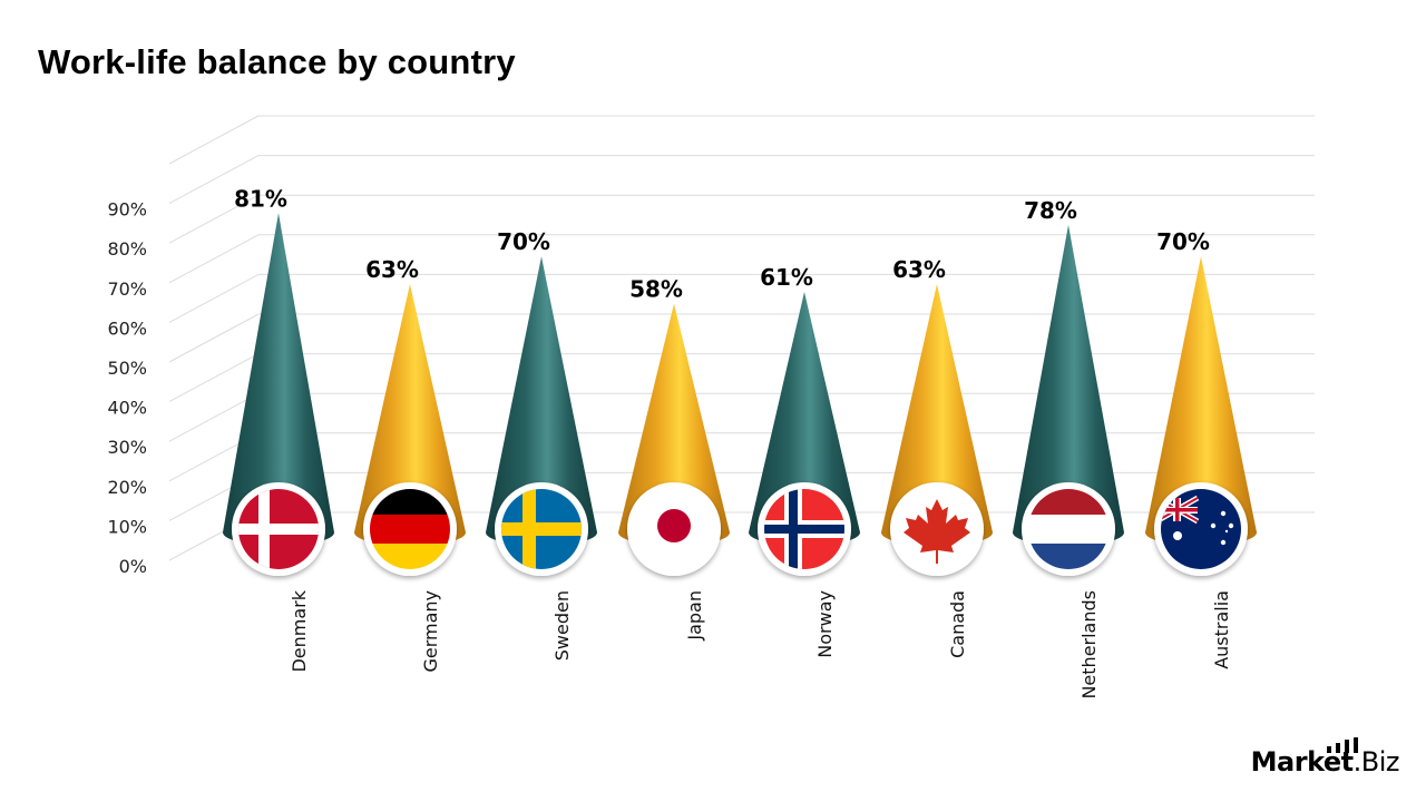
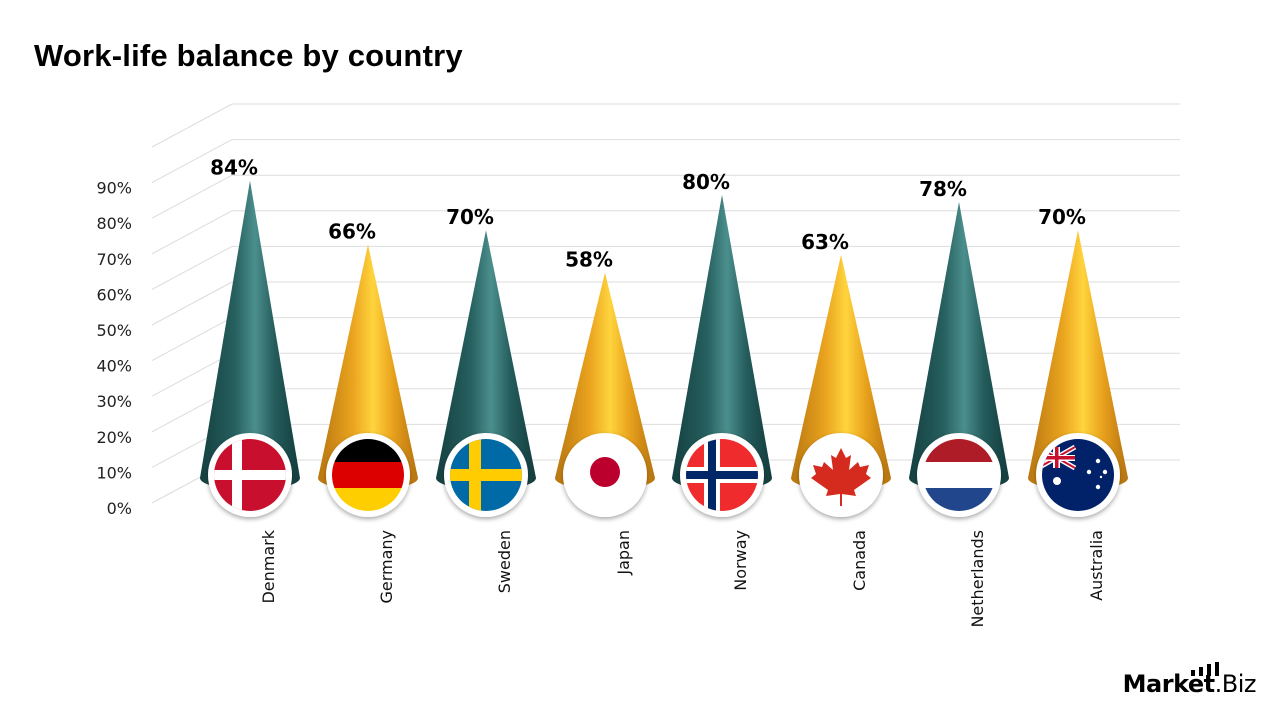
Denmark: 81% -> 84%
Germany: 63% -> 66%
Norway: 61% -> 80%
